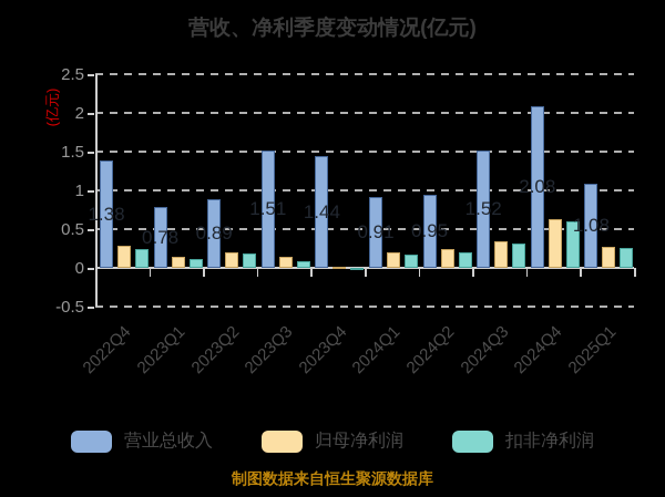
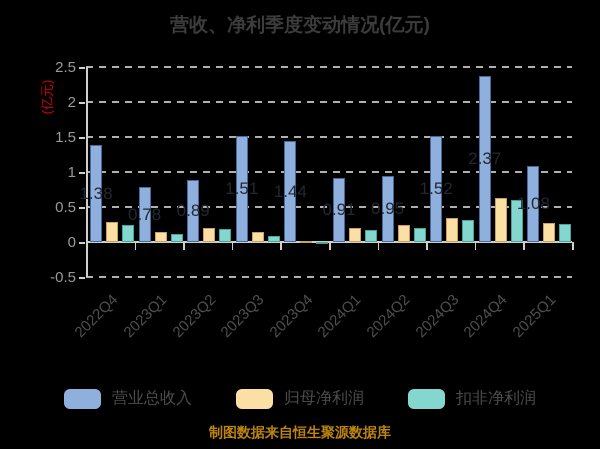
营业总收入/2024Q4: 2.08 -> 2.37
